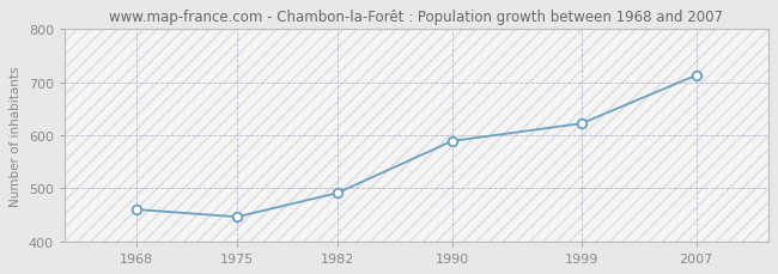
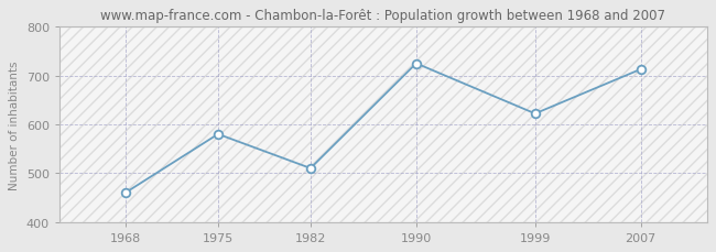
1975: 446 -> 580
1982: 491 -> 510
1990: 589 -> 725
